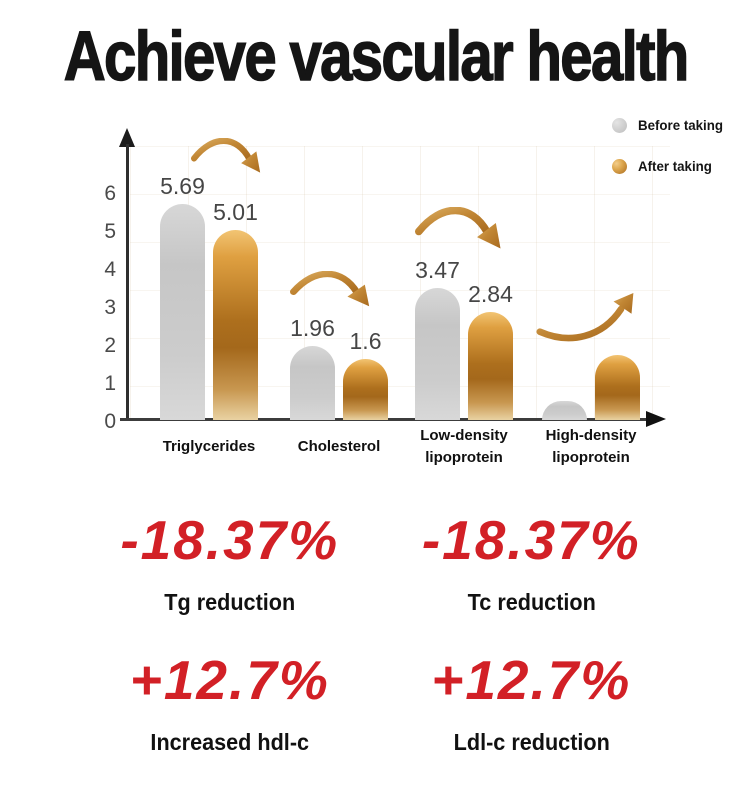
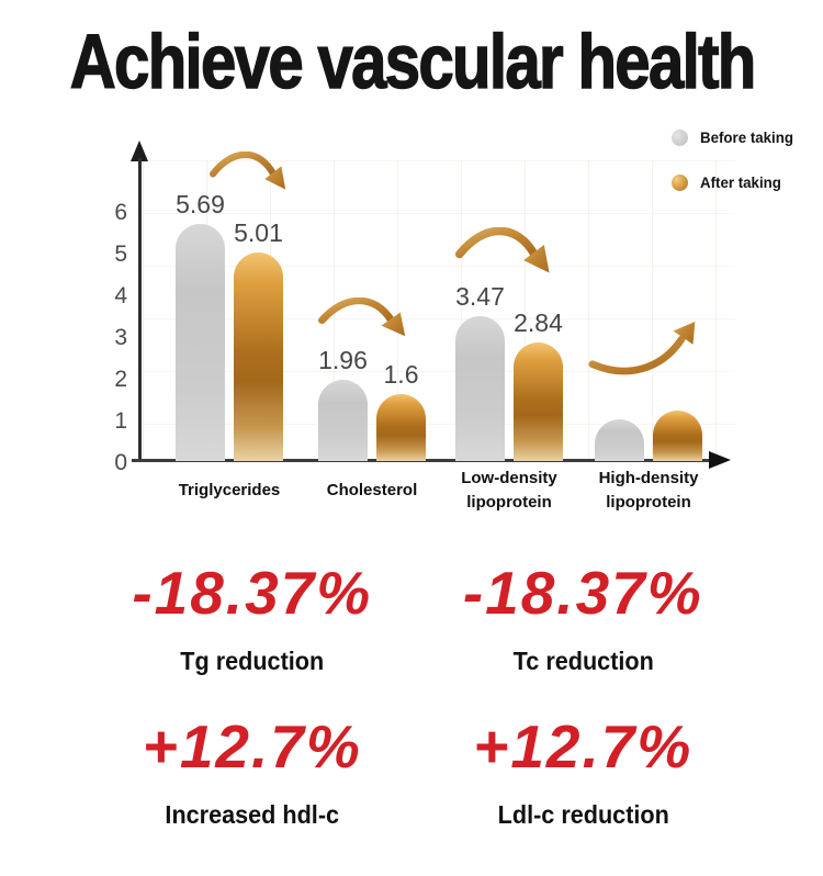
Before taking/High-density lipoprotein: 0.5 -> 1.0
After taking/High-density lipoprotein: 1.7 -> 1.2
